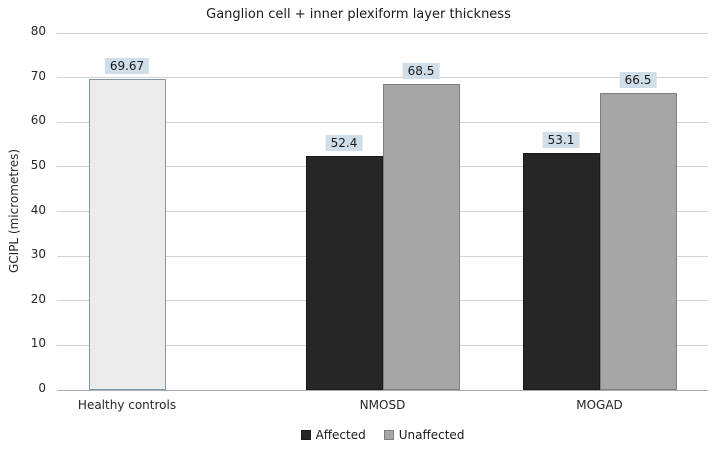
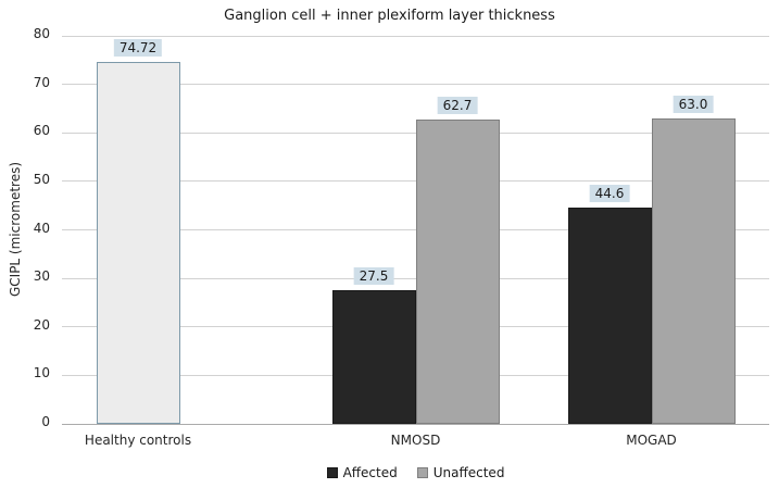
Affected/Healthy controls: 69.67 -> 74.72
Affected/NMOSD: 52.4 -> 27.5
Unaffected/NMOSD: 68.5 -> 62.7
Affected/MOGAD: 53.1 -> 44.6
Unaffected/MOGAD: 66.5 -> 63.0
